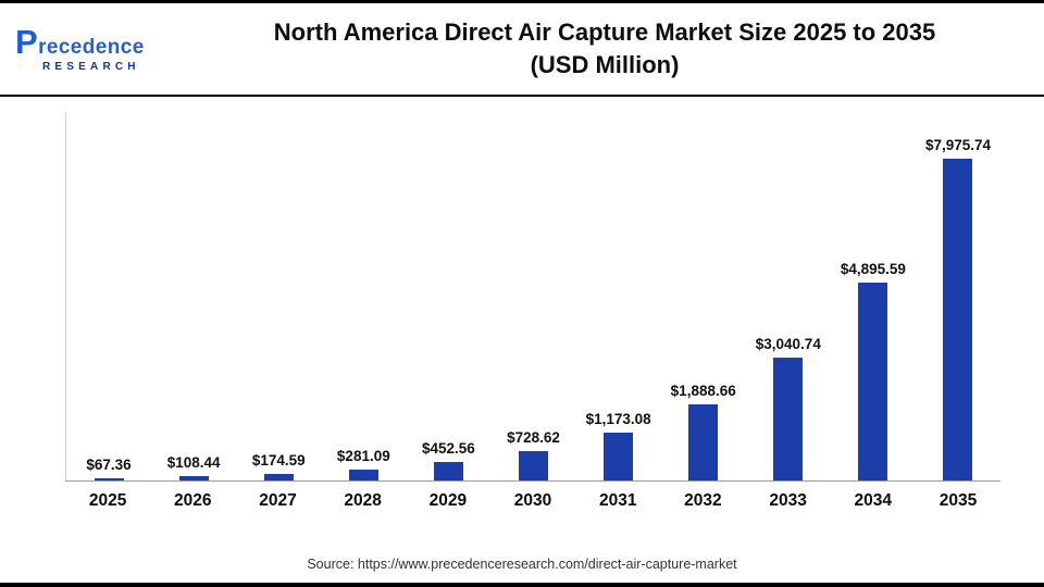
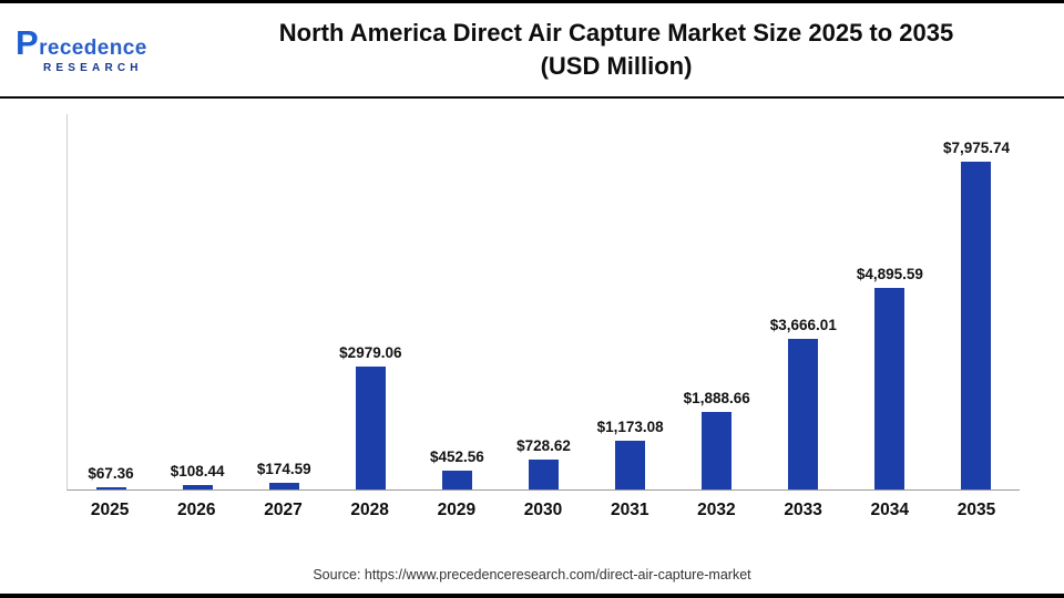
2028: $281.09 -> $2979.06
2033: $3,040.74 -> $3,666.01
